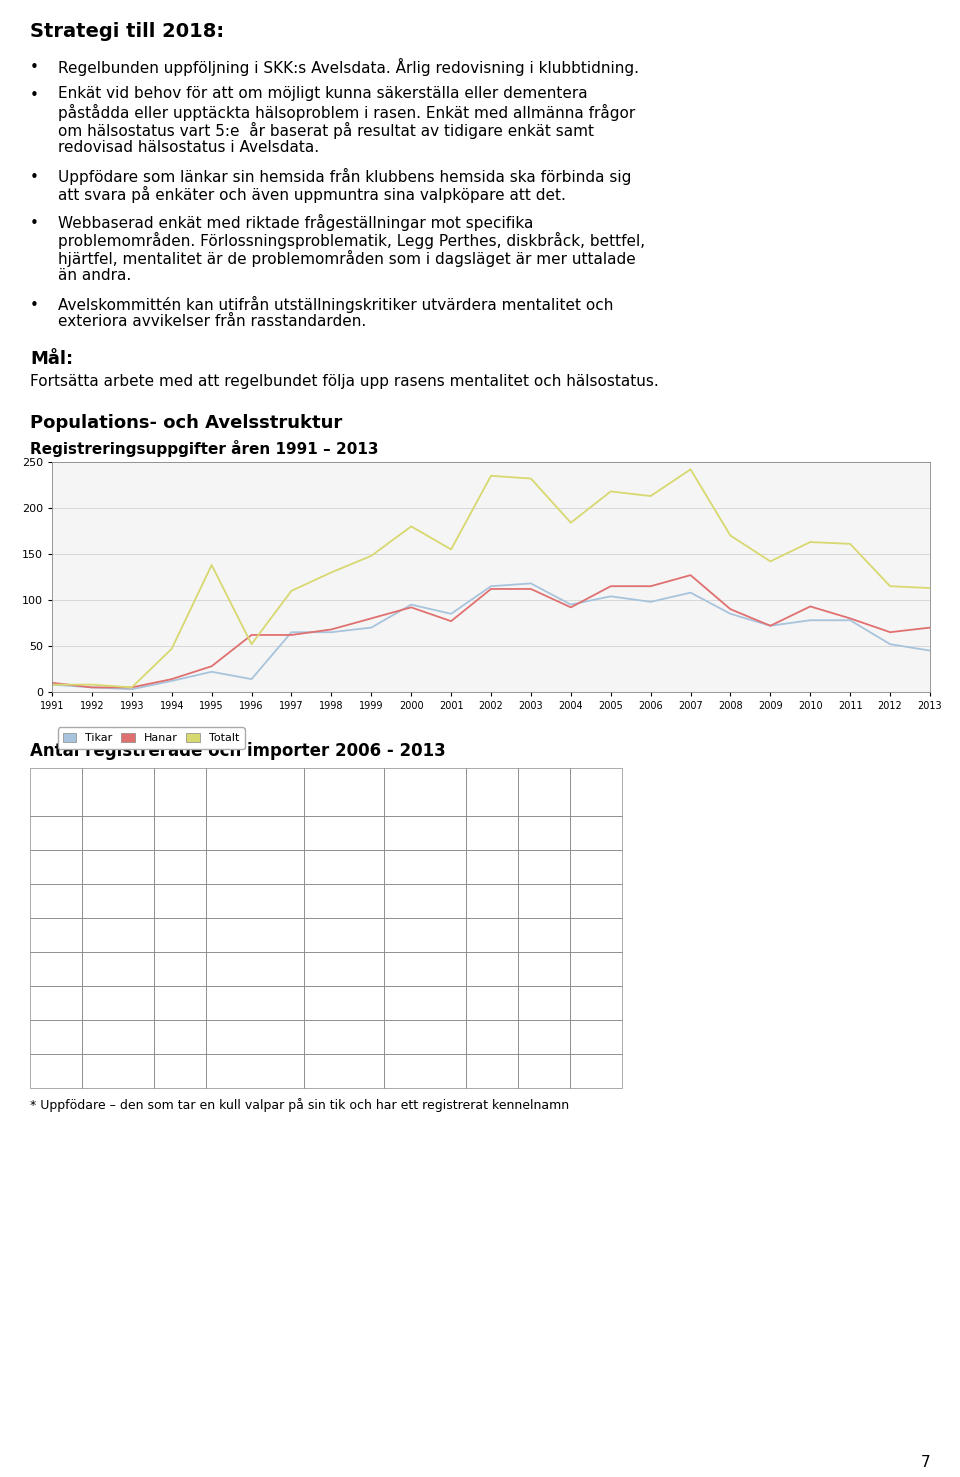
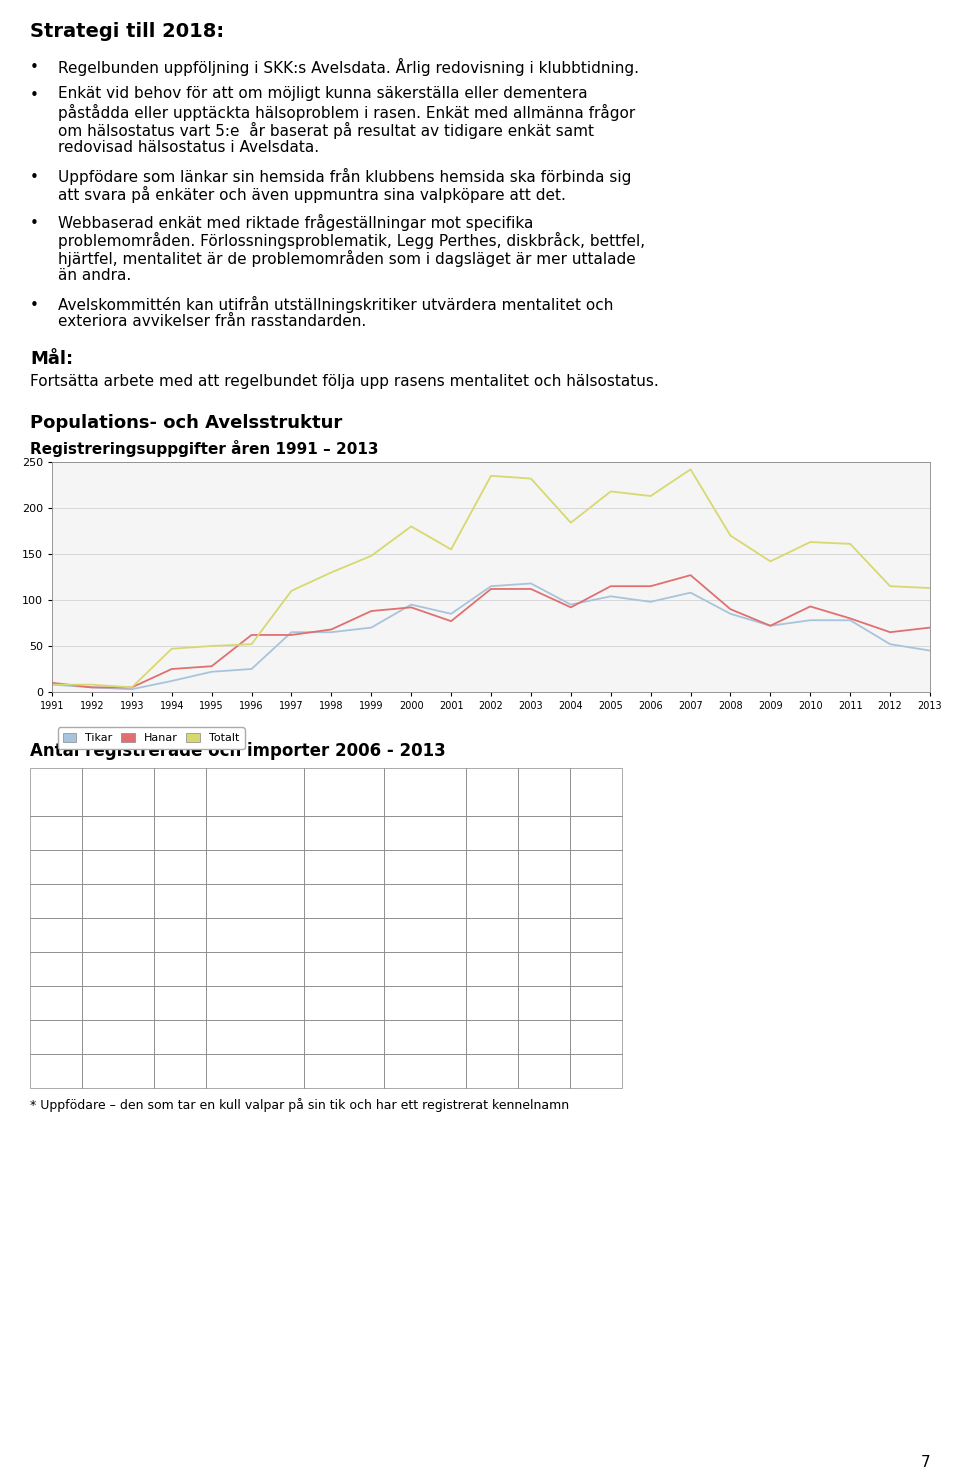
Hanar/1994: 14 -> 25
Totalt/1995: 138 -> 50
Tikar/1996: 14 -> 25
Hanar/1999: 80 -> 88
